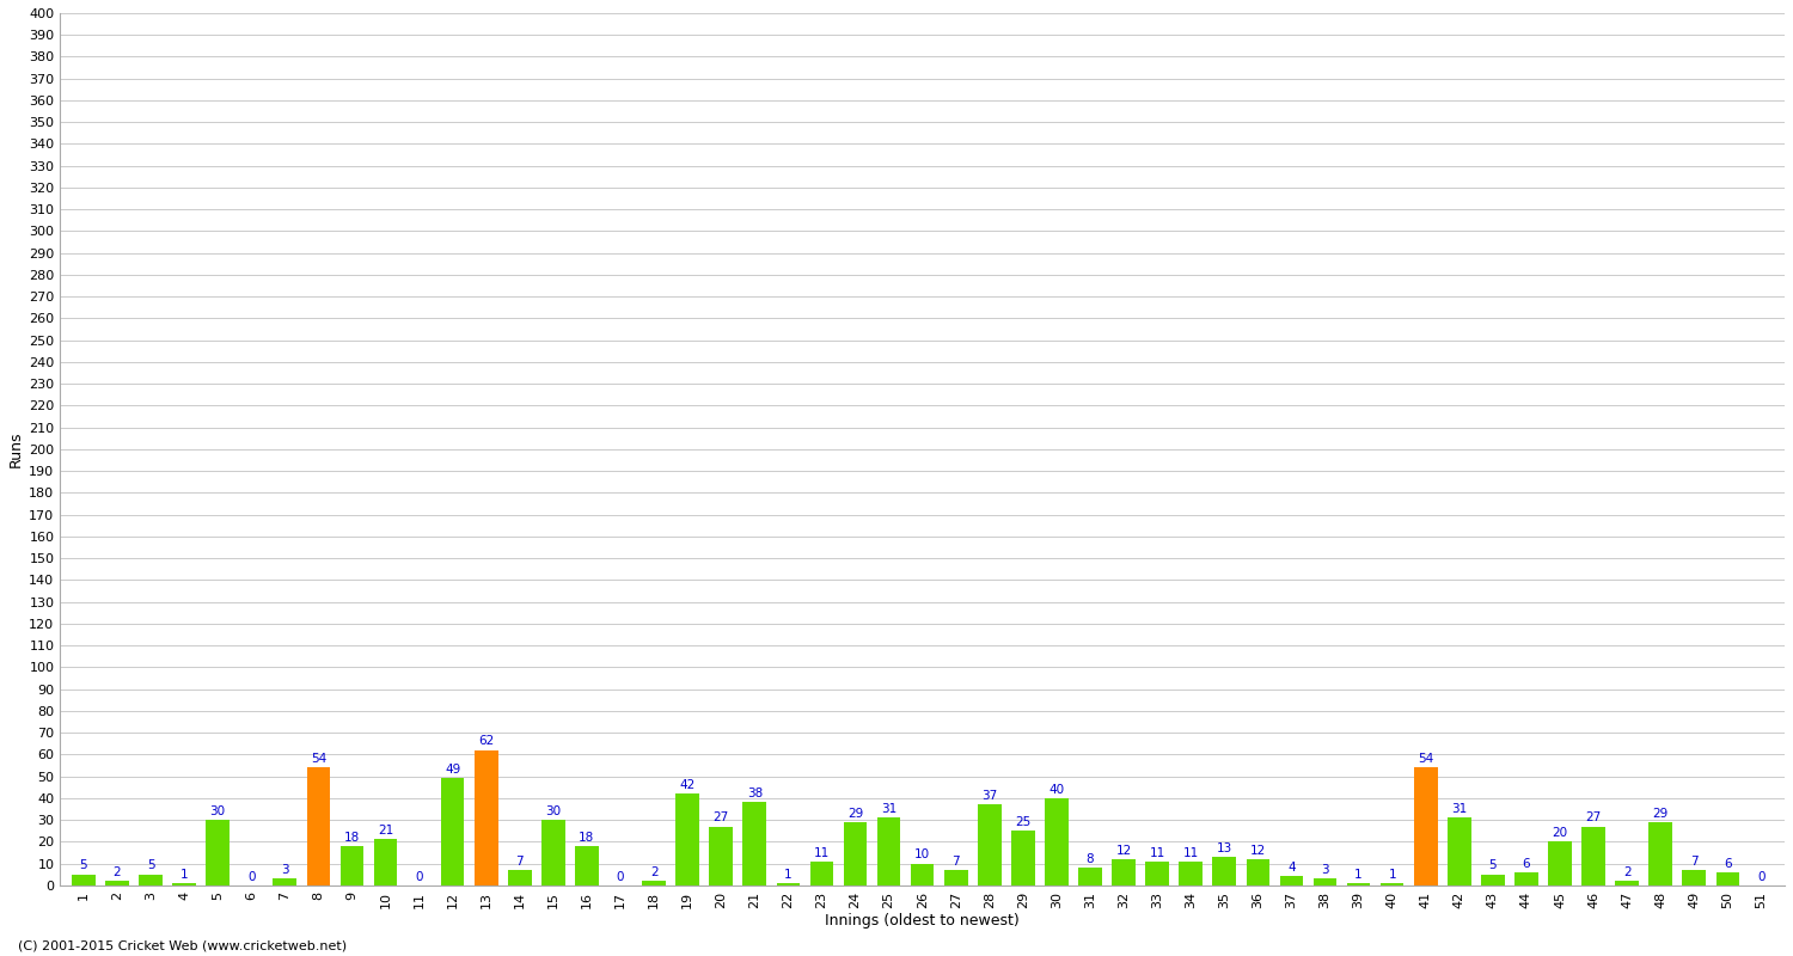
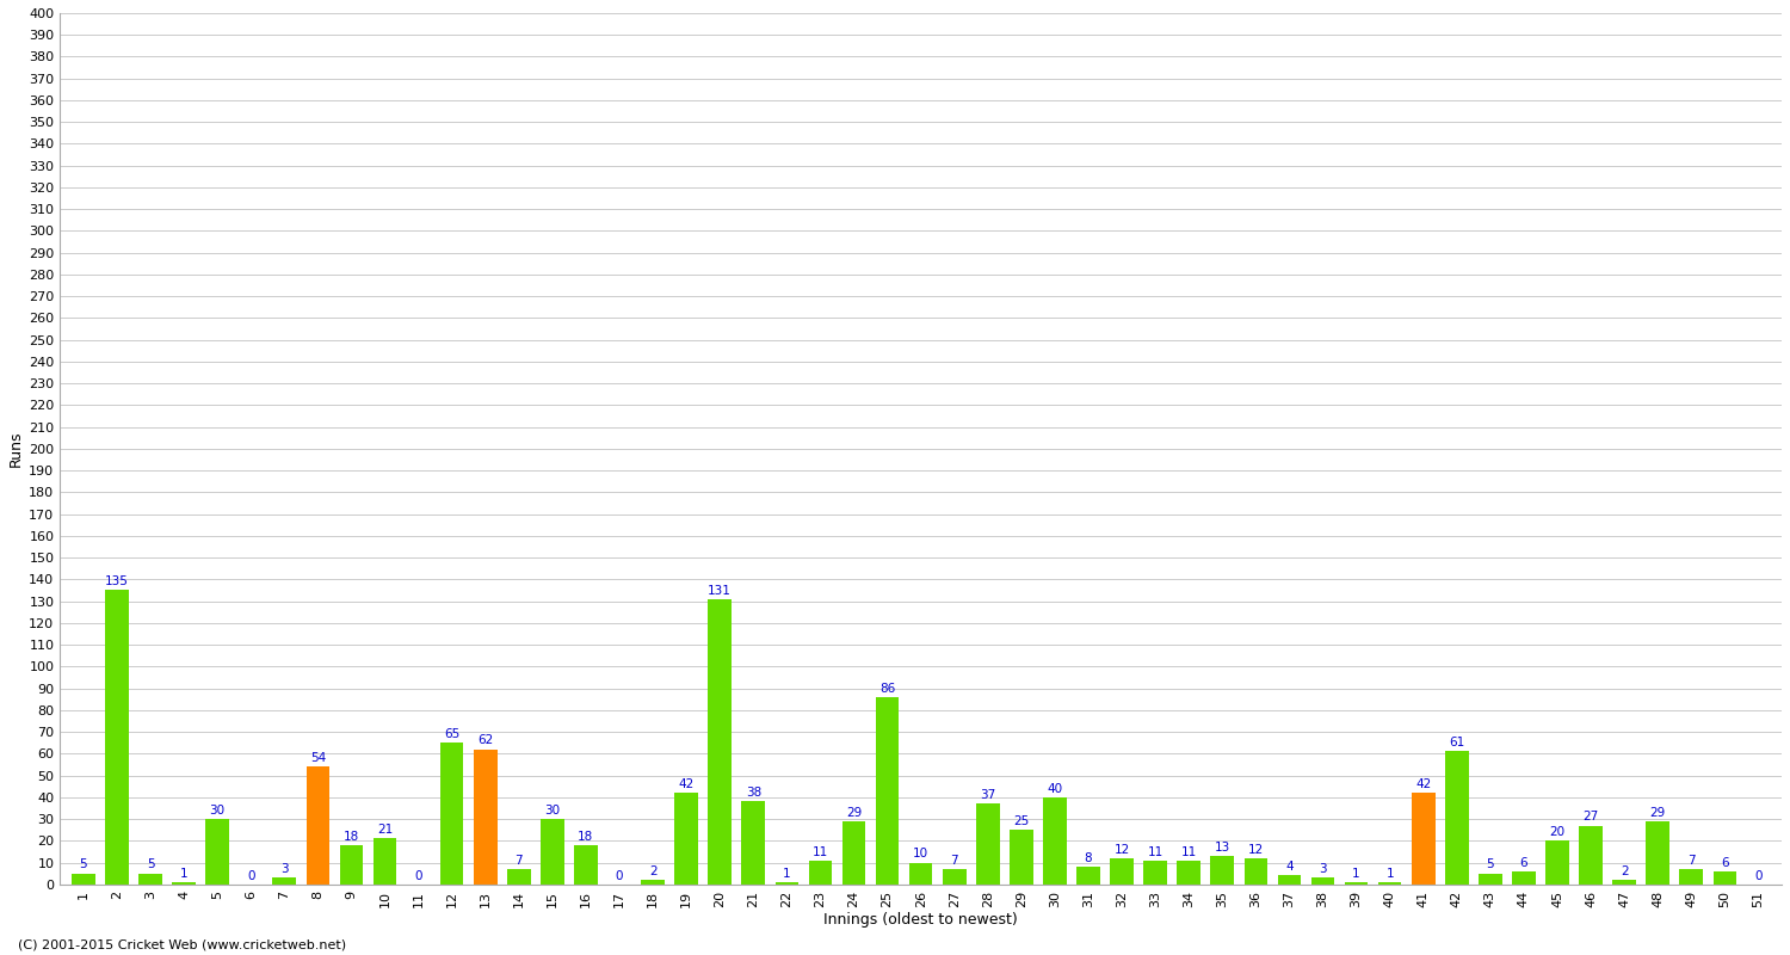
2: 2 -> 135
12: 49 -> 65
20: 27 -> 131
25: 31 -> 86
41: 54 -> 42
42: 31 -> 61
